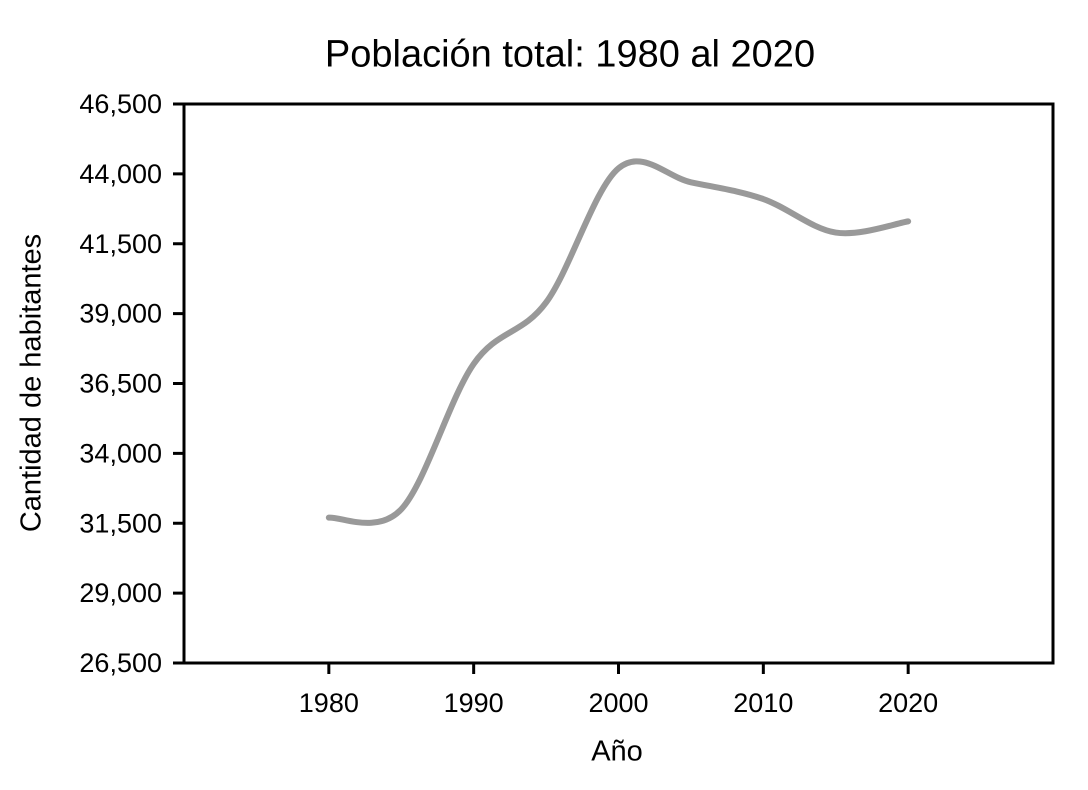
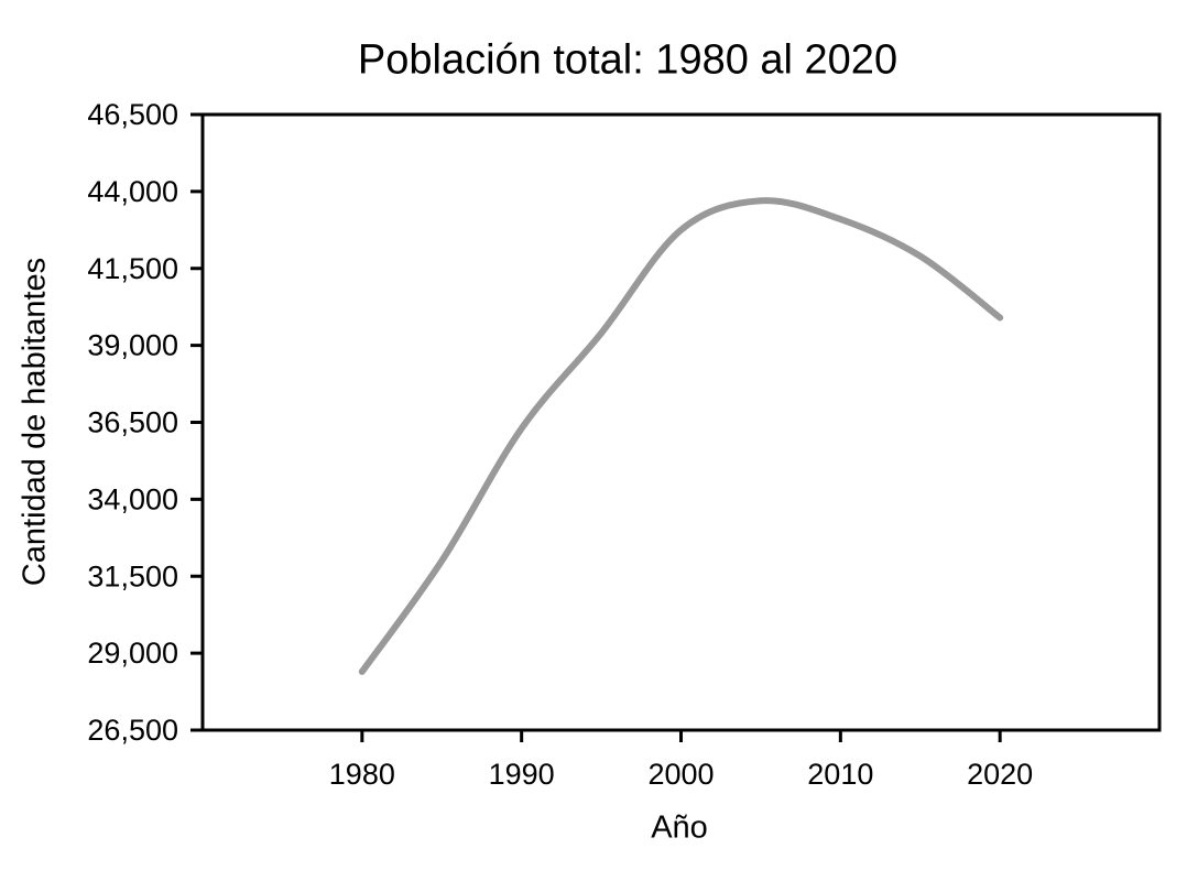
1980: 31700 -> 28400
1990: 37200 -> 36300
2000: 44200 -> 42800
2020: 42300 -> 39900
